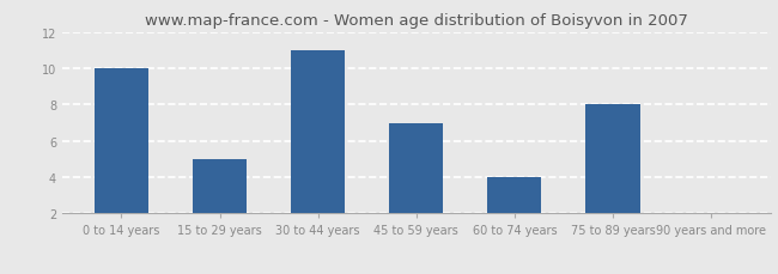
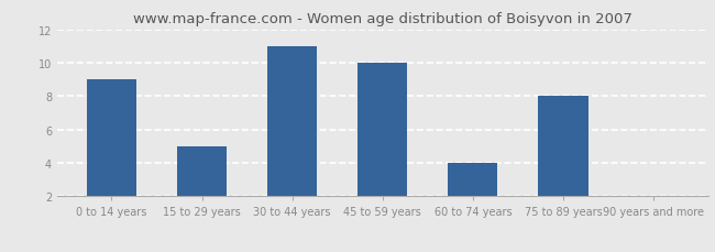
0 to 14 years: 10 -> 9
45 to 59 years: 7 -> 10
